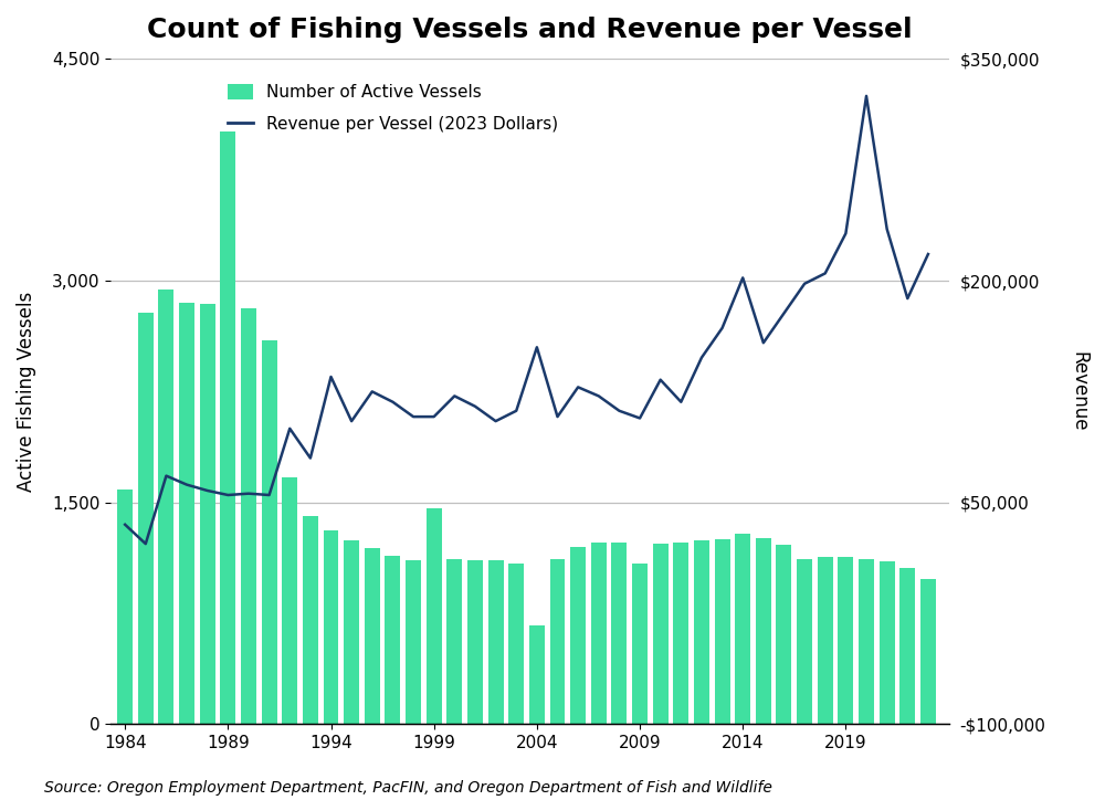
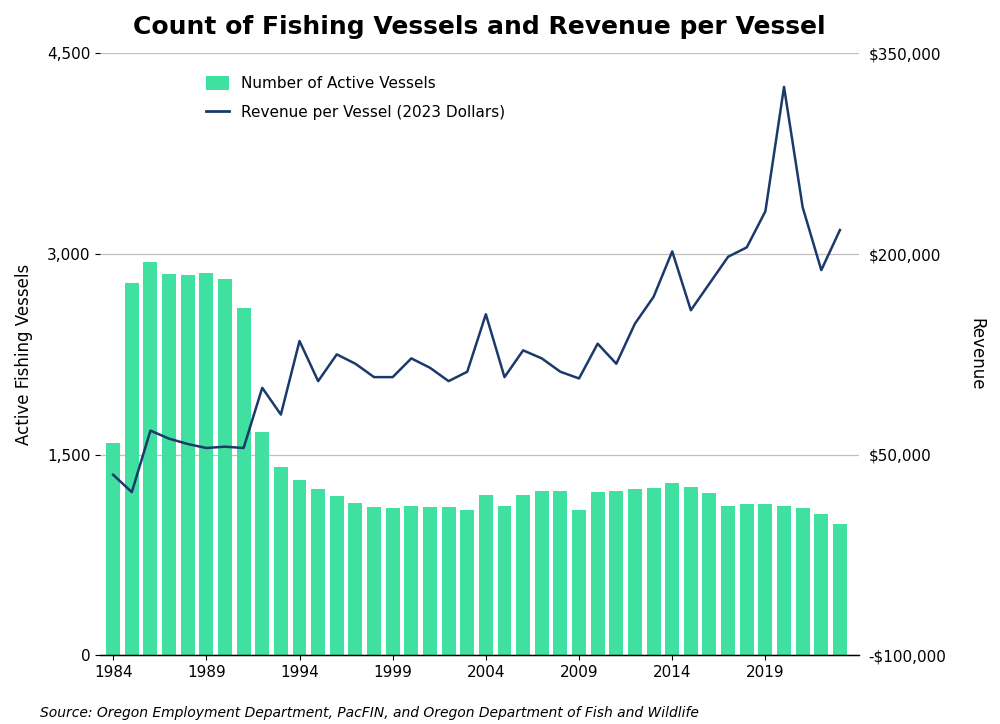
Number of Active Vessels/1989: 4,010 -> 2,860
Number of Active Vessels/1999: 1,460 -> 1,100
Number of Active Vessels/2004: 670 -> 1,200
